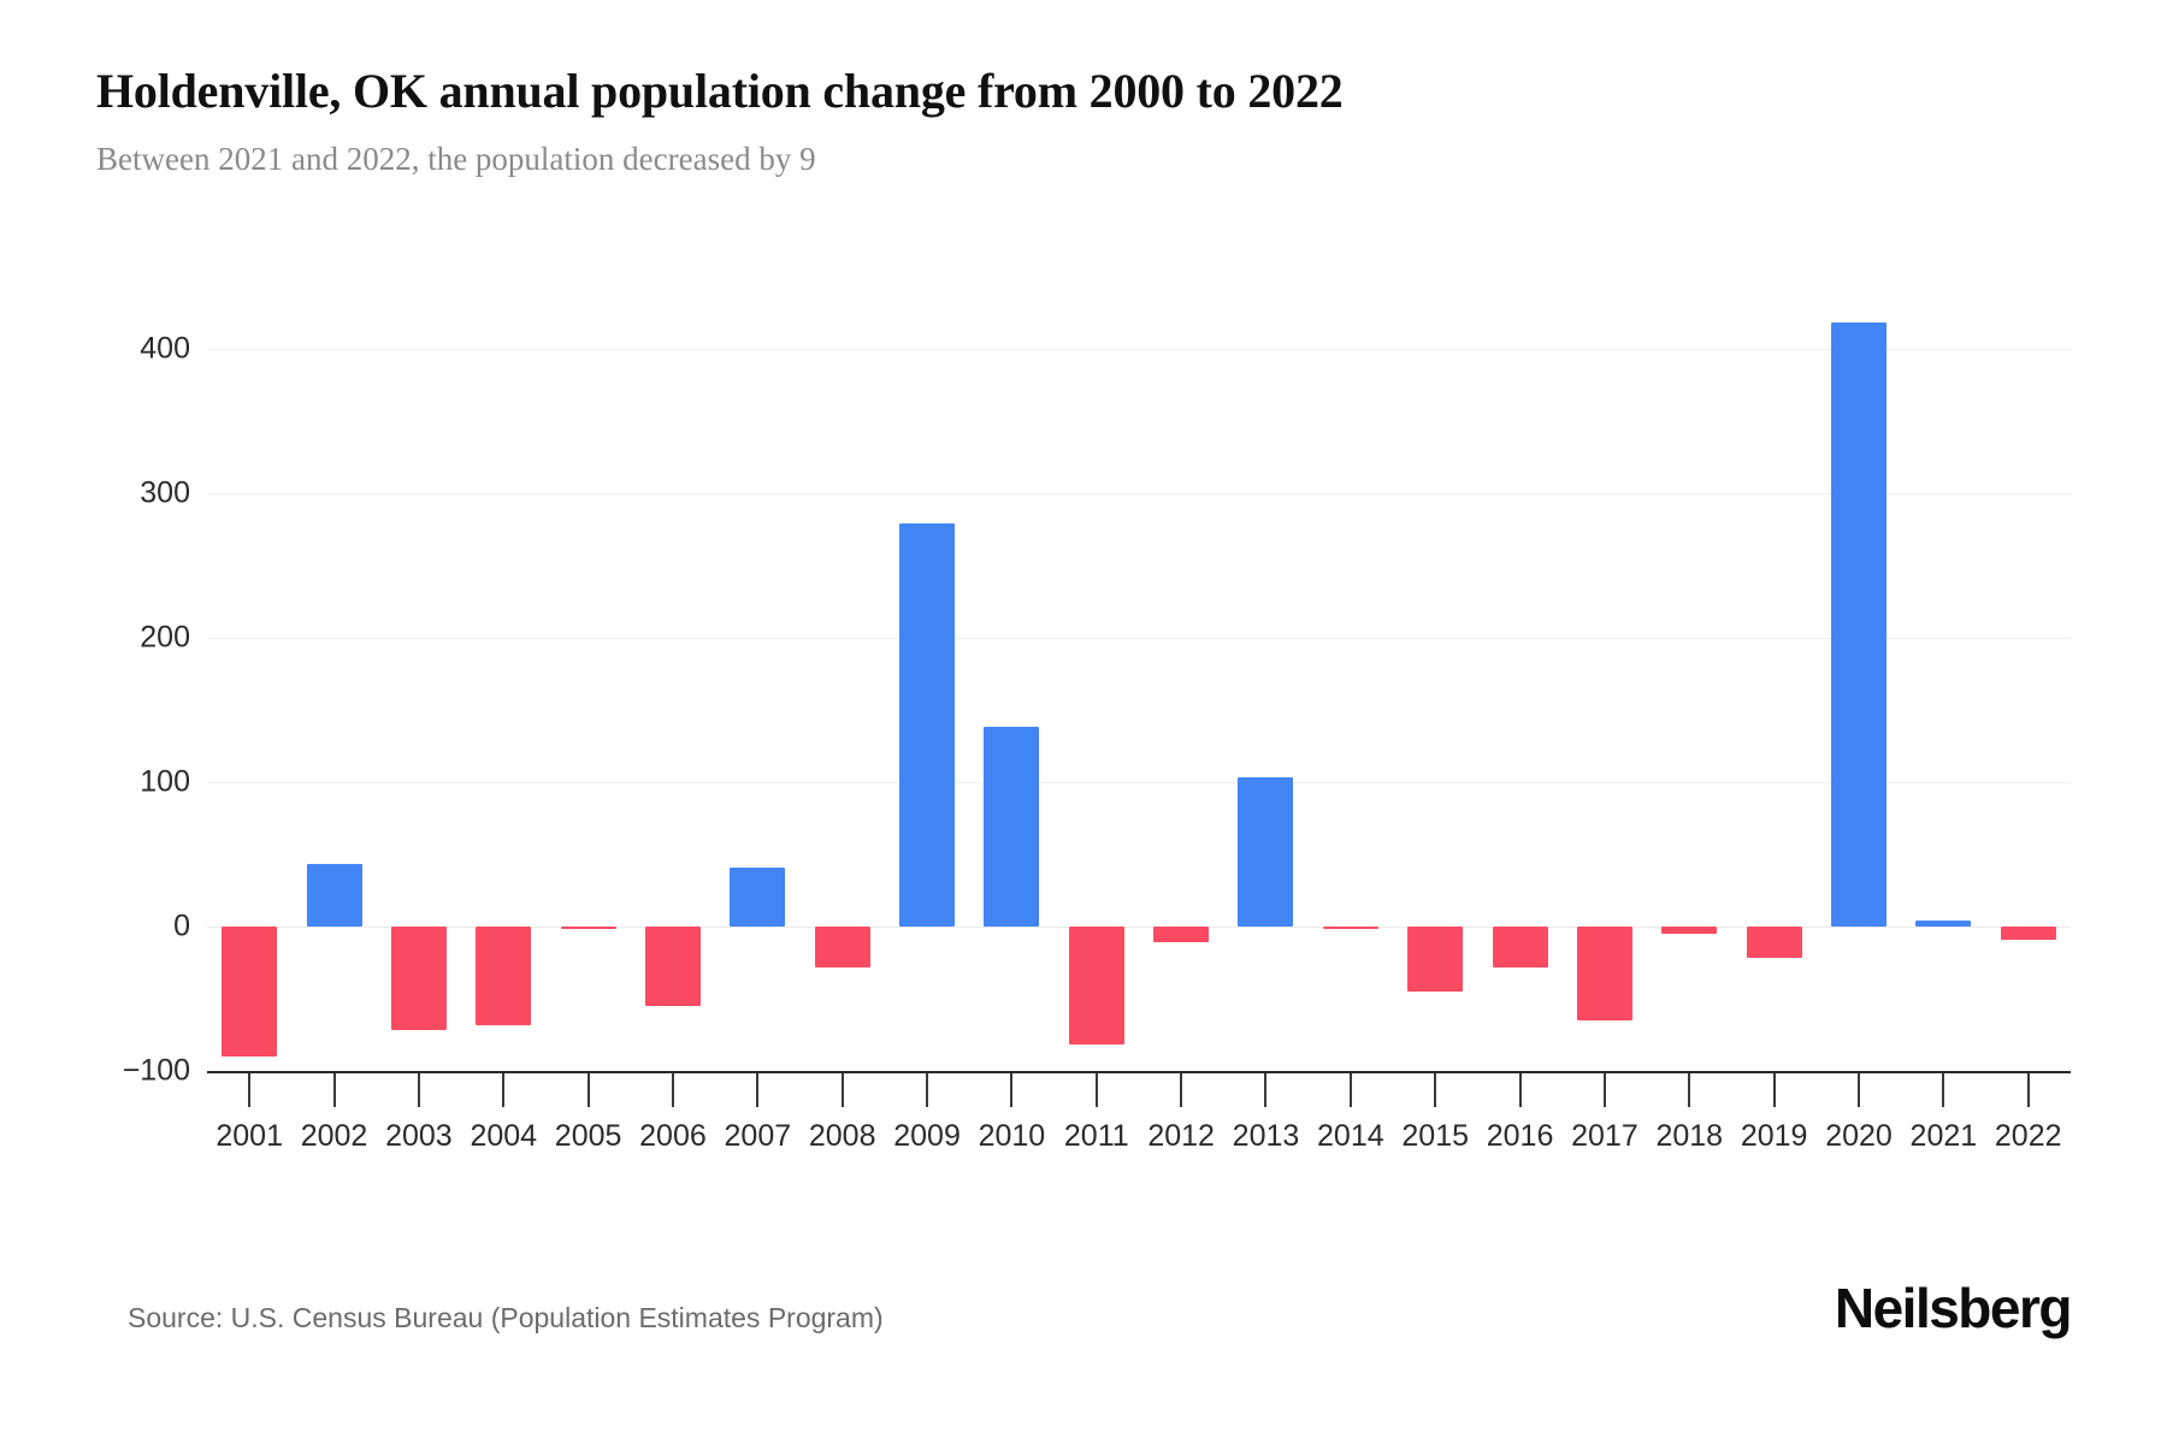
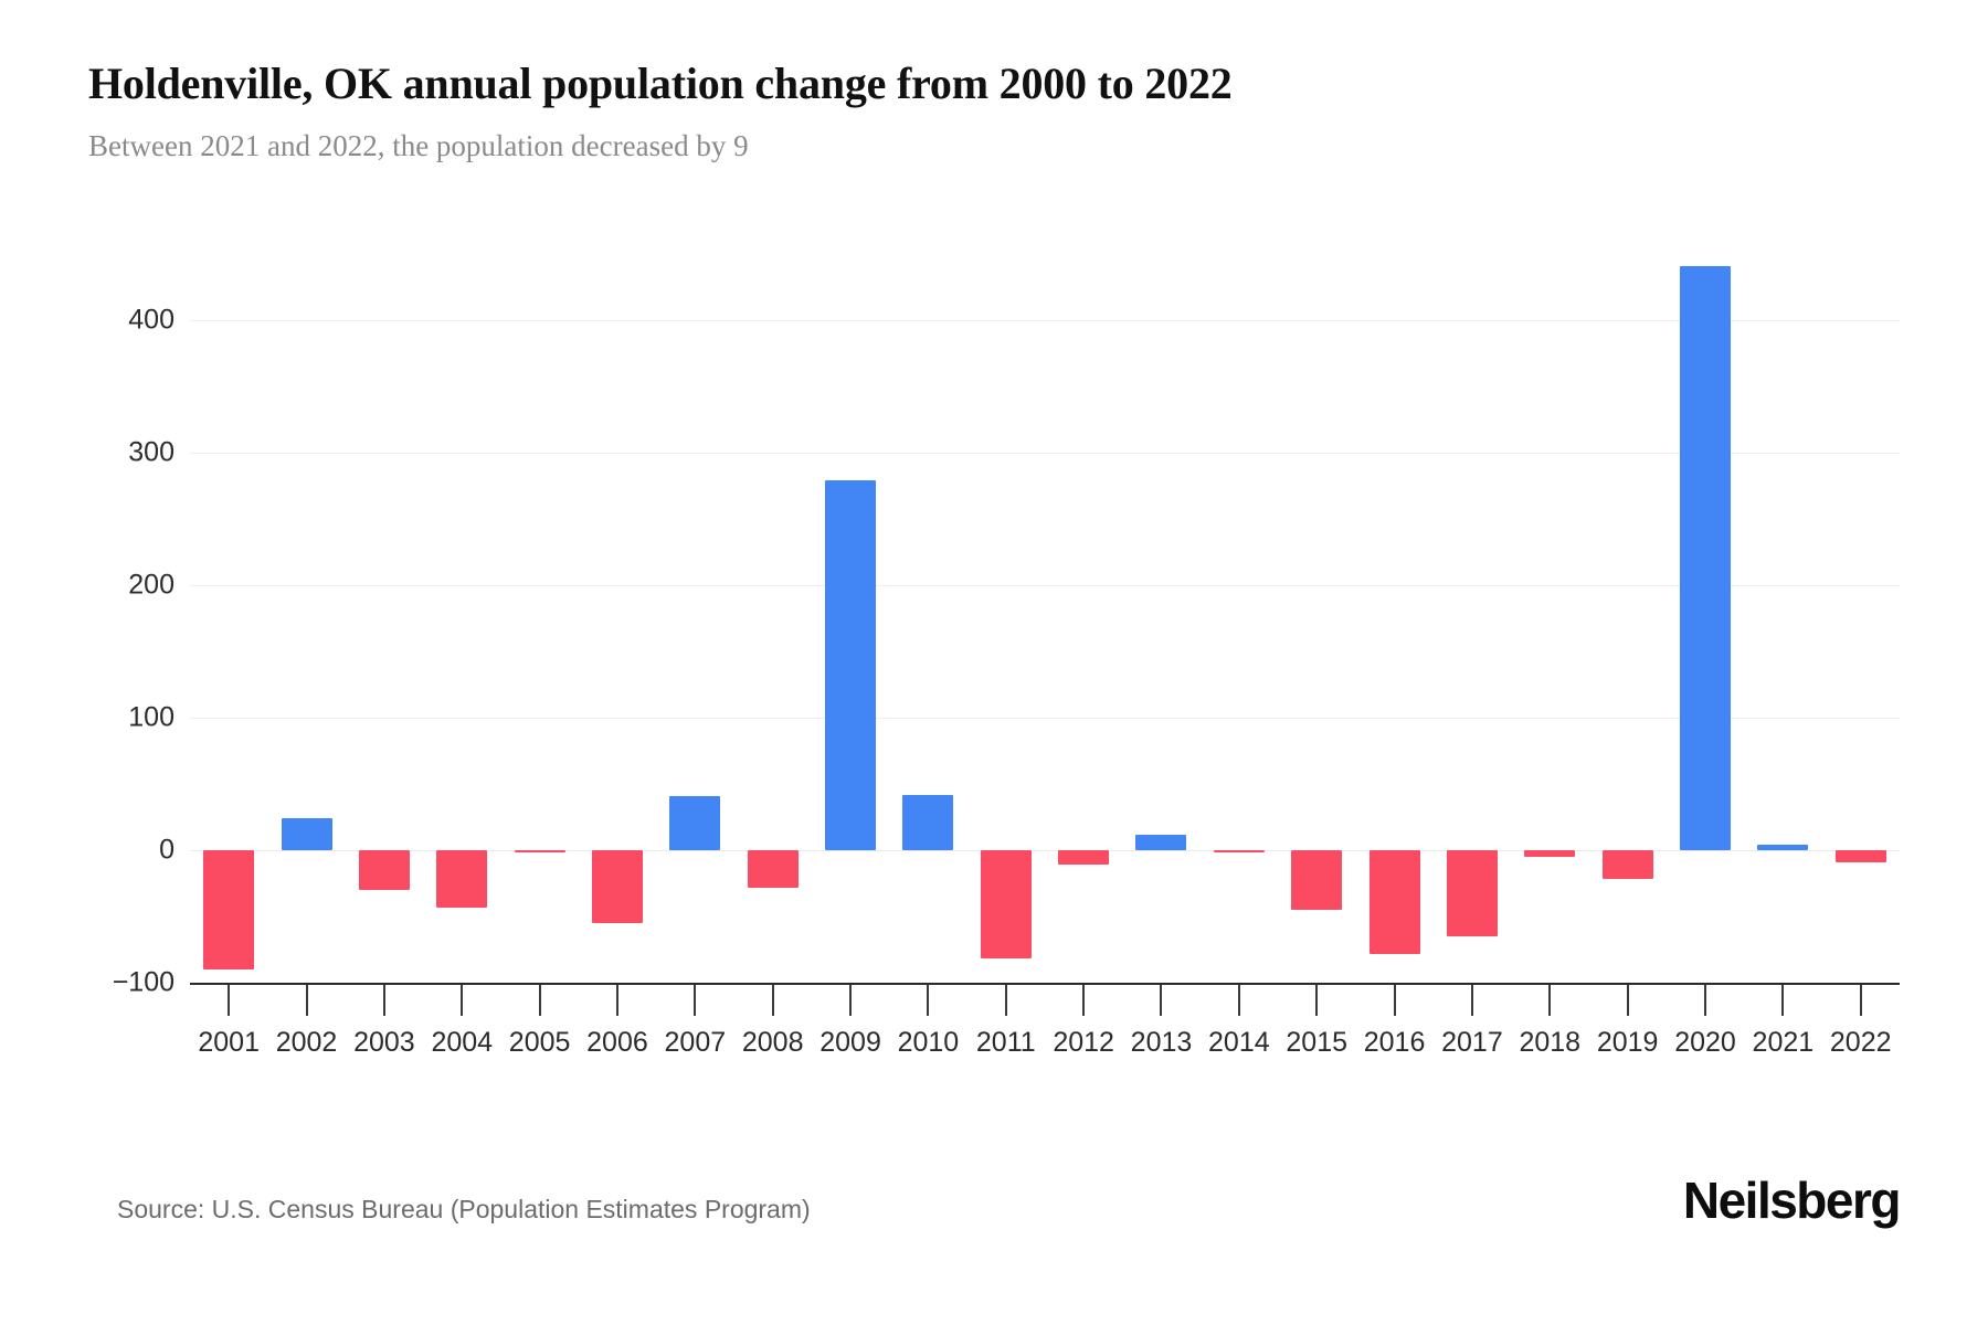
2002: 43 -> 24
2003: -72 -> -30
2004: -68 -> -43
2010: 138 -> 42
2013: 103 -> 12
2016: -28 -> -78
2020: 418 -> 441
